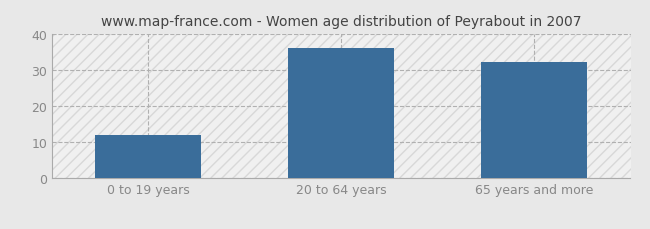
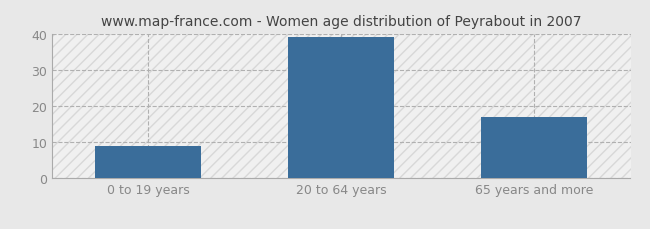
0 to 19 years: 12 -> 9
20 to 64 years: 36 -> 39
65 years and more: 32 -> 17
